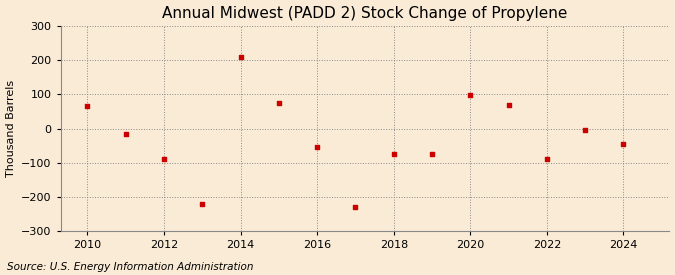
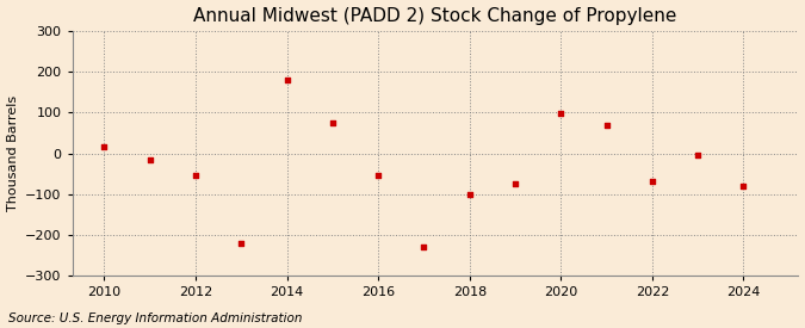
2010: 65 -> 15
2012: -90 -> -55
2014: 210 -> 180
2018: -75 -> -100
2022: -90 -> -70
2024: -45 -> -80
